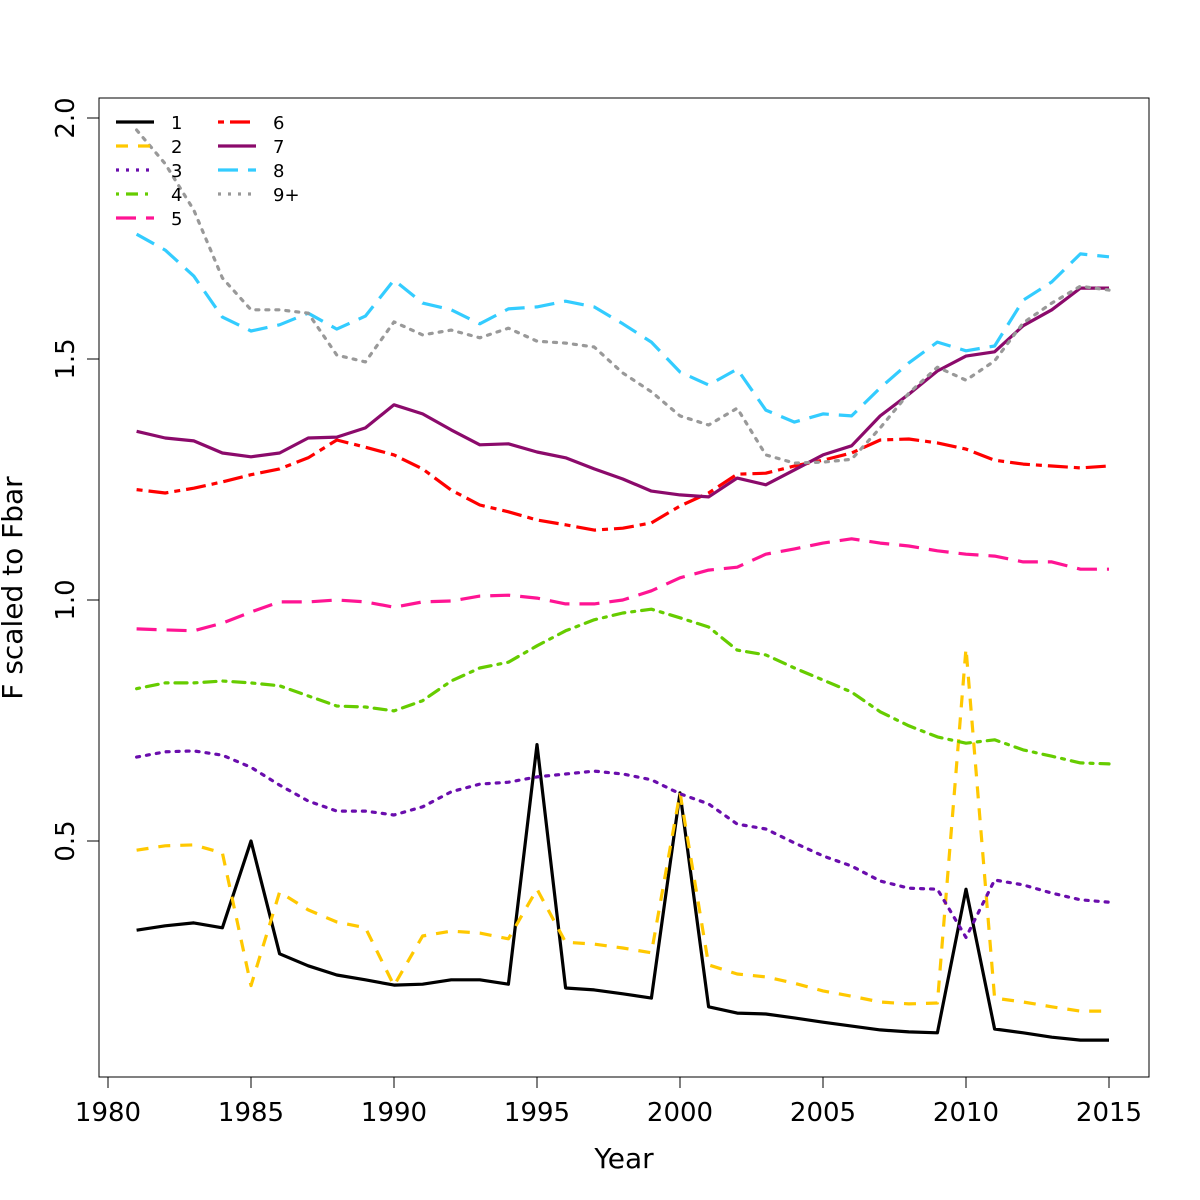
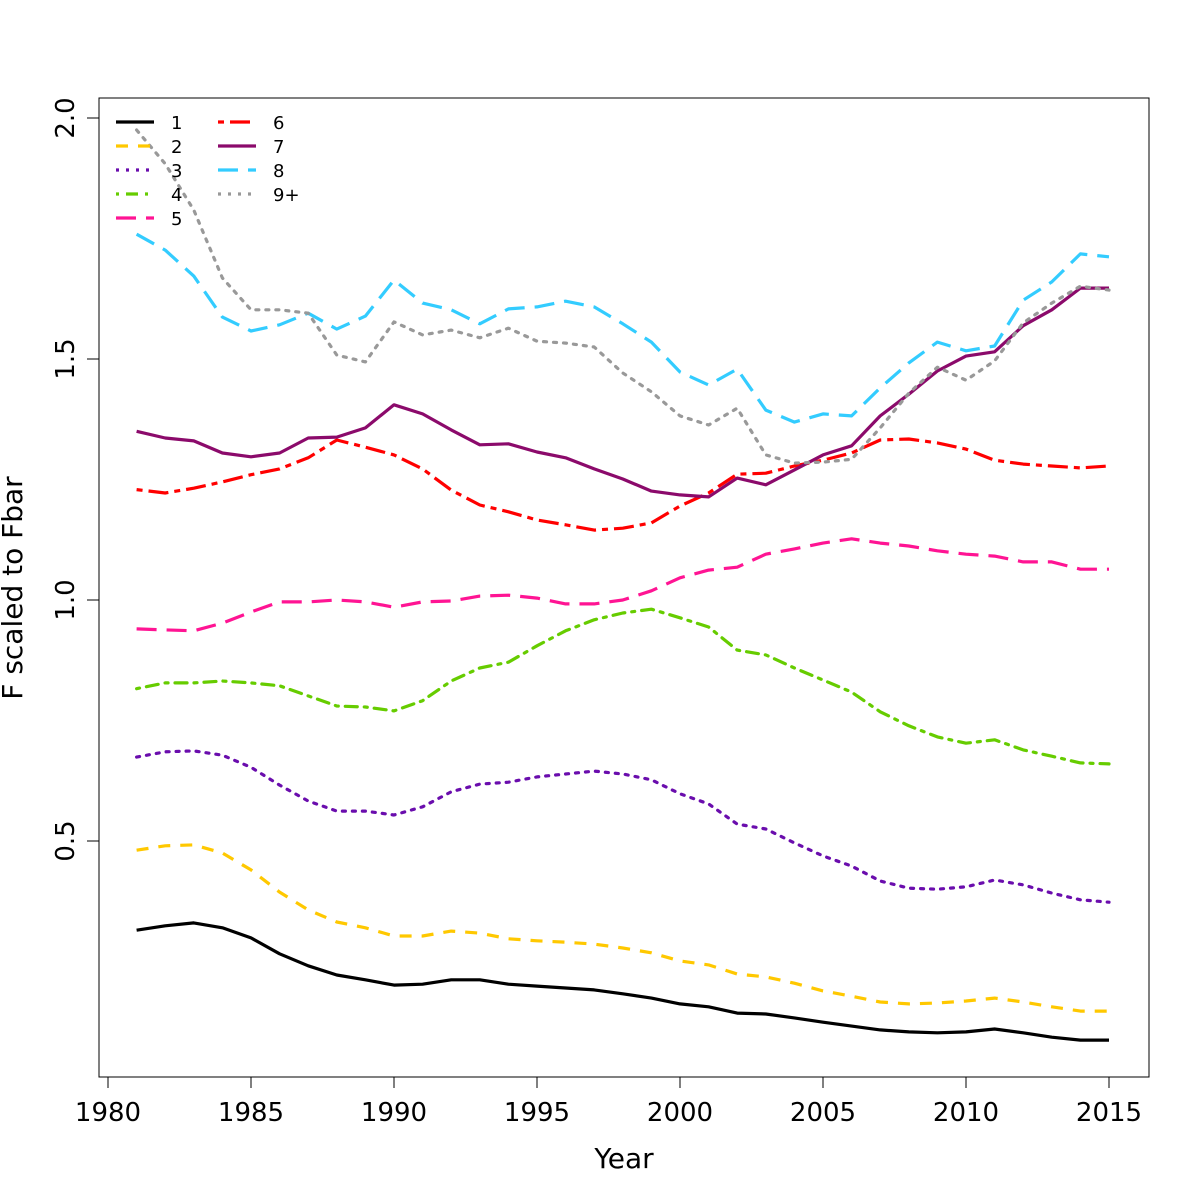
1/1985: 0.5 -> 0.3
2/1985: 0.2 -> 0.4
2/1990: 0.2 -> 0.3
1/1995: 0.7 -> 0.2
2/1995: 0.4 -> 0.3
1/2000: 0.6 -> 0.2
2/2000: 0.6 -> 0.3
1/2010: 0.4 -> 0.1
2/2010: 0.9 -> 0.2
3/2010: 0.3 -> 0.4
